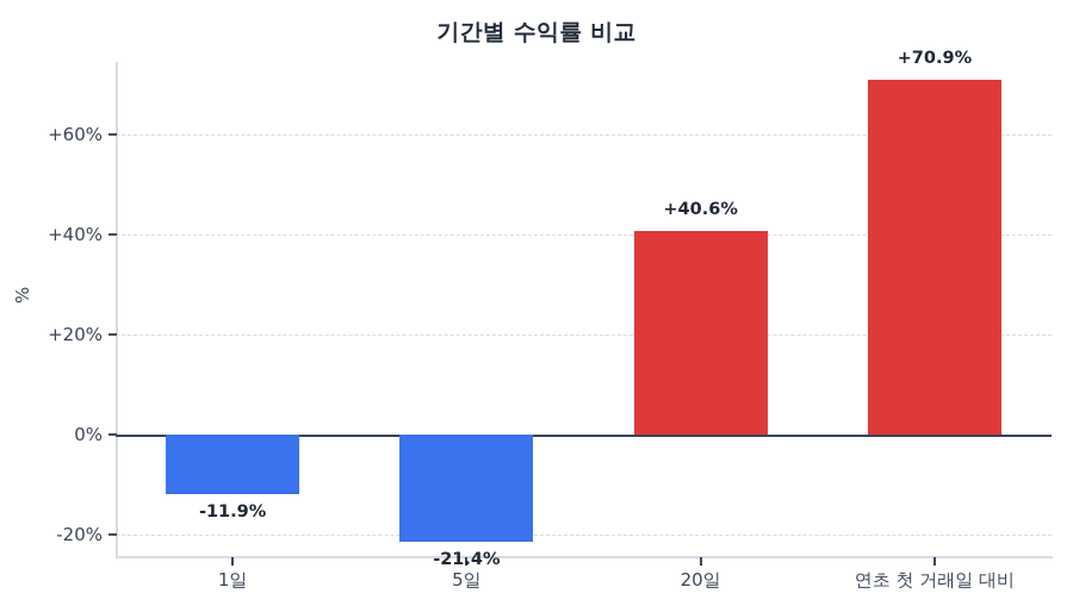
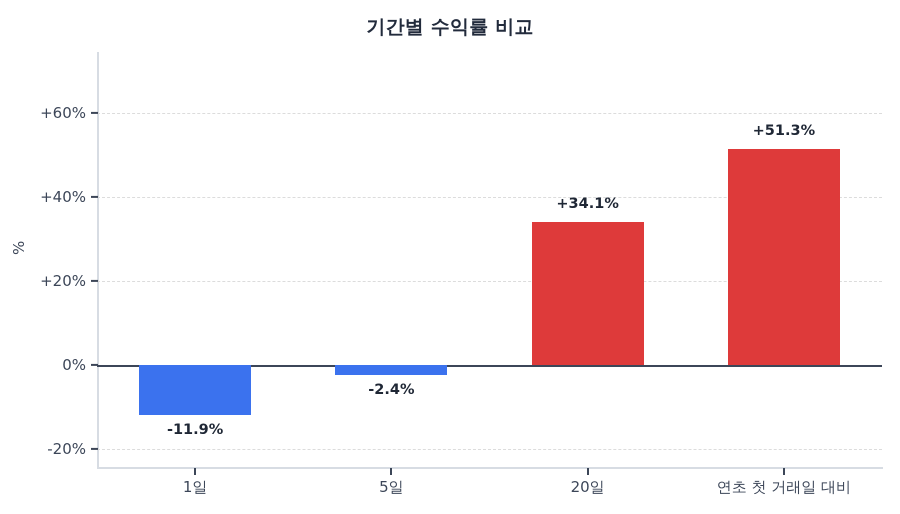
5일: -21.4% -> -2.4%
20일: +40.6% -> +34.1%
연초 첫 거래일 대비: +70.9% -> +51.3%
